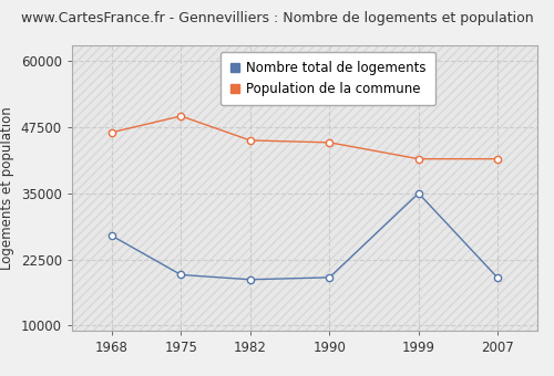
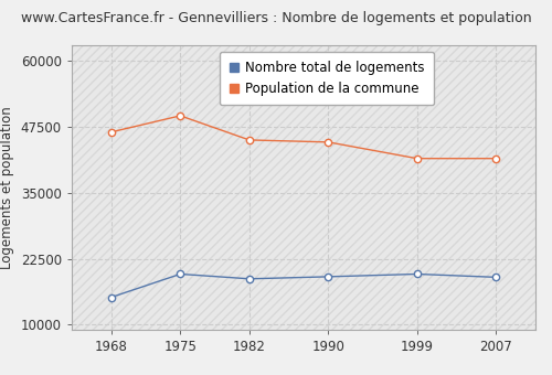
Nombre total de logements/1968: 27000 -> 15200
Nombre total de logements/1999: 35000 -> 19600
